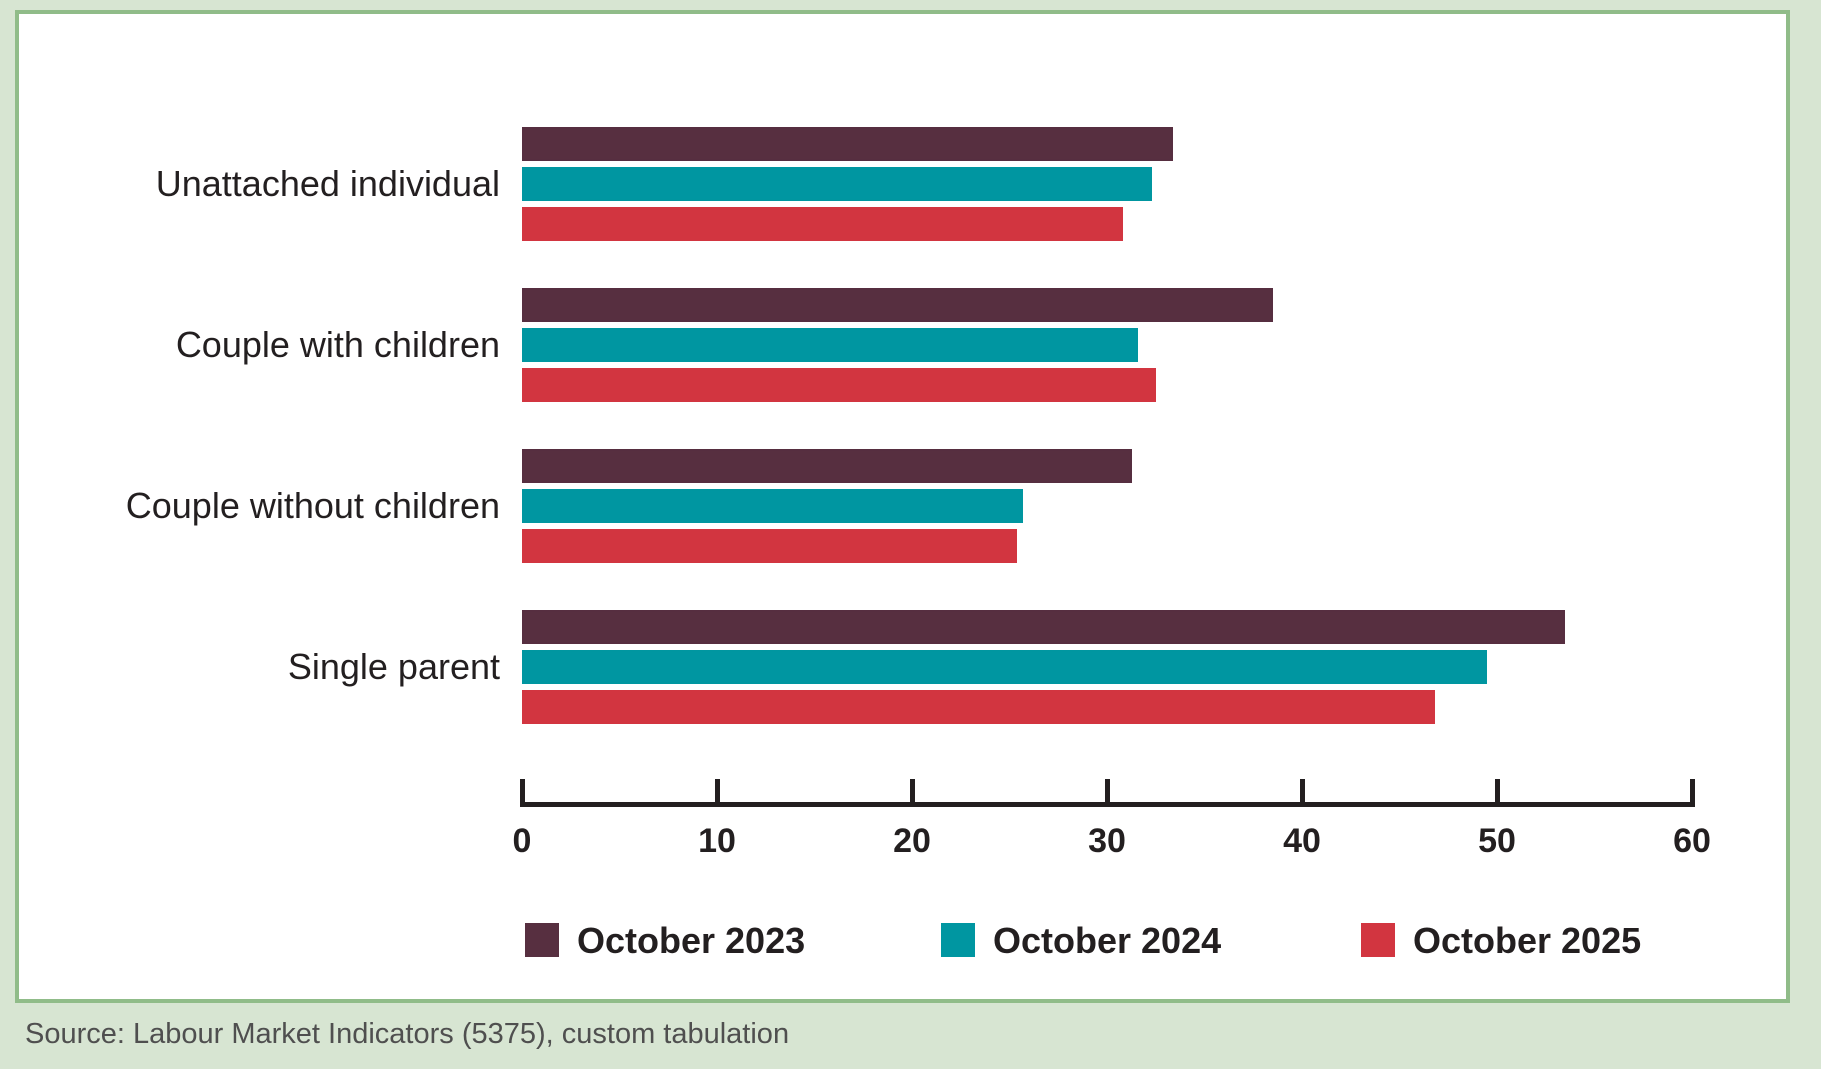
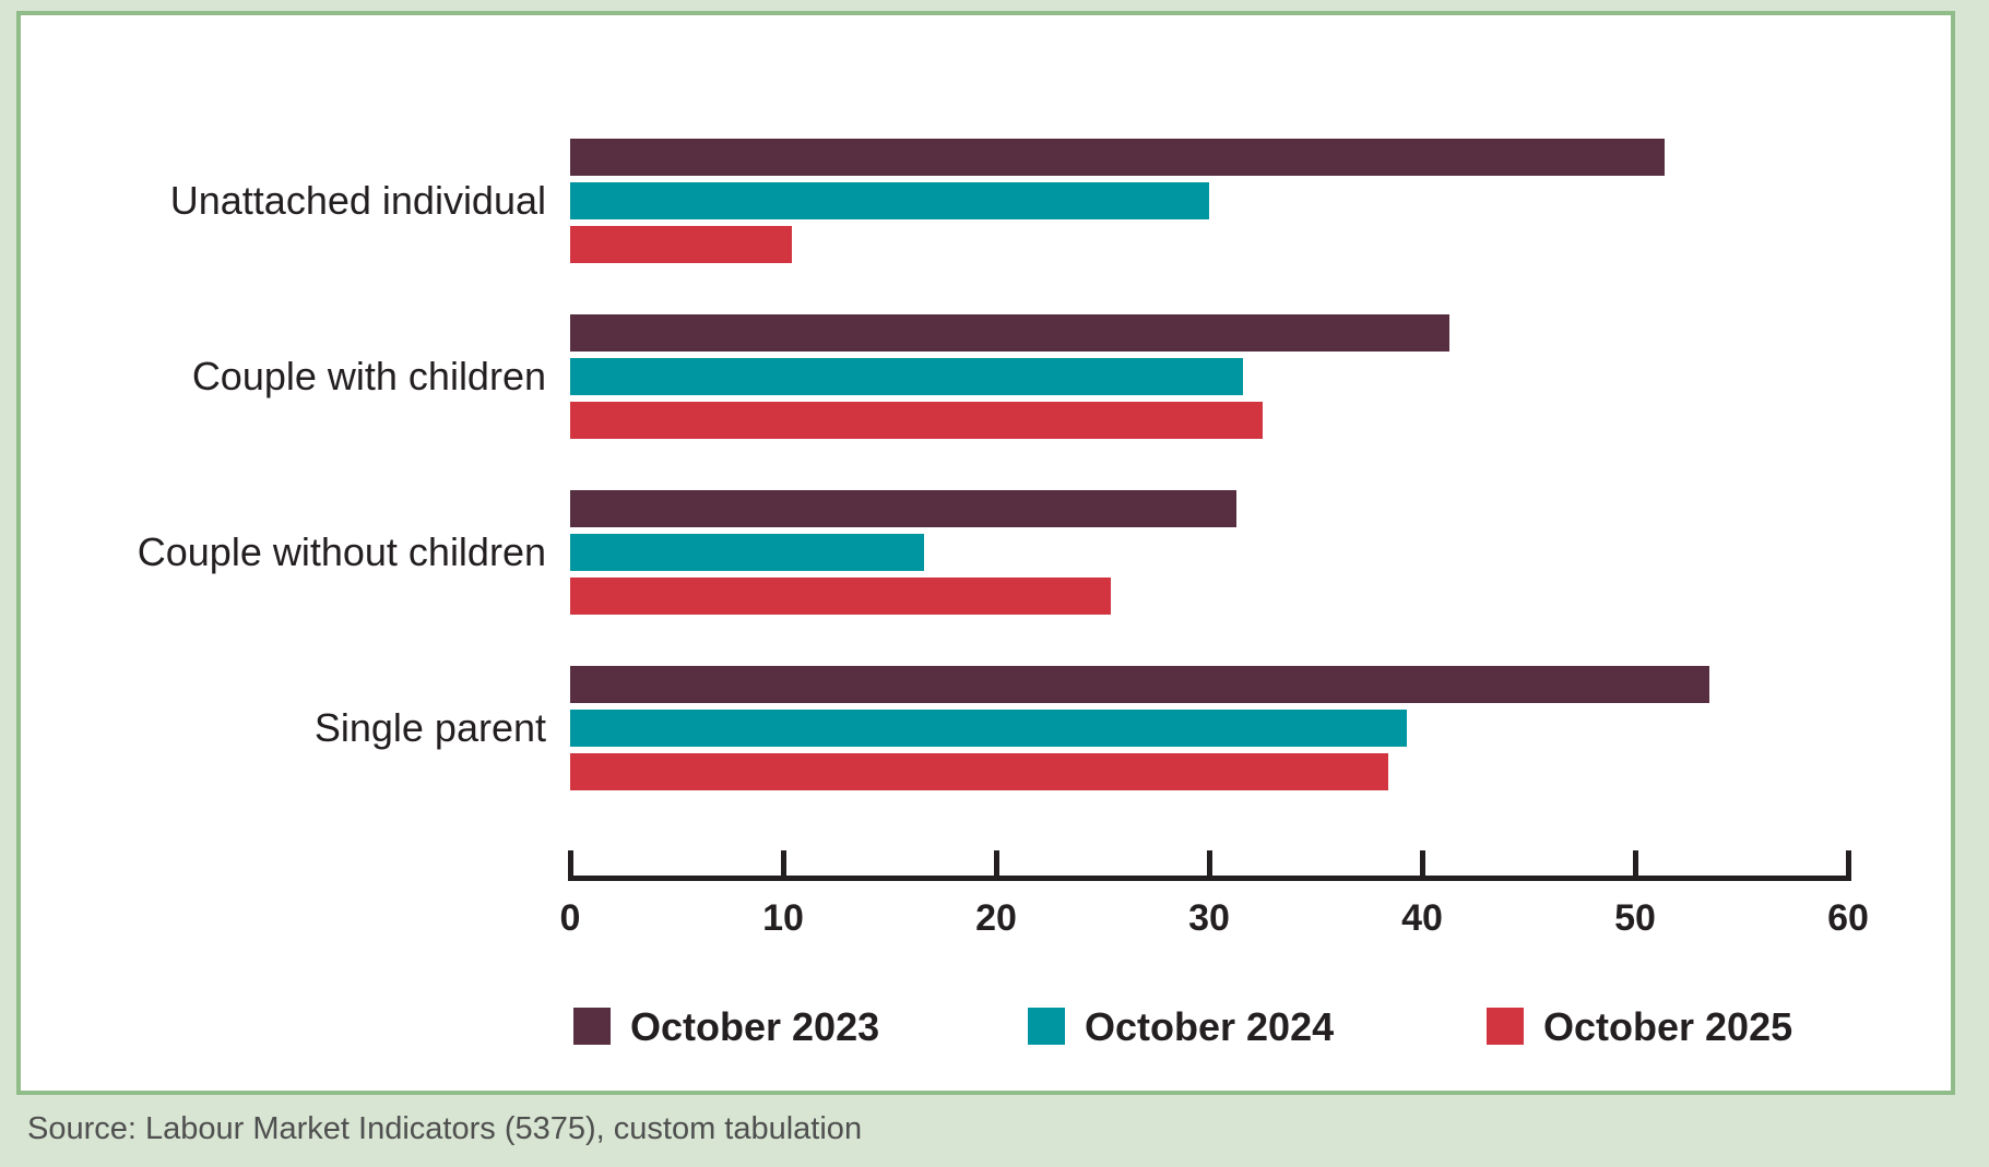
October 2023/Unattached individual: 33.4 -> 51.4
October 2024/Unattached individual: 32.3 -> 30.0
October 2025/Unattached individual: 30.8 -> 10.4
October 2023/Couple with children: 38.5 -> 41.3
October 2024/Couple without children: 25.7 -> 16.6
October 2024/Single parent: 49.5 -> 39.3
October 2025/Single parent: 46.8 -> 38.4
